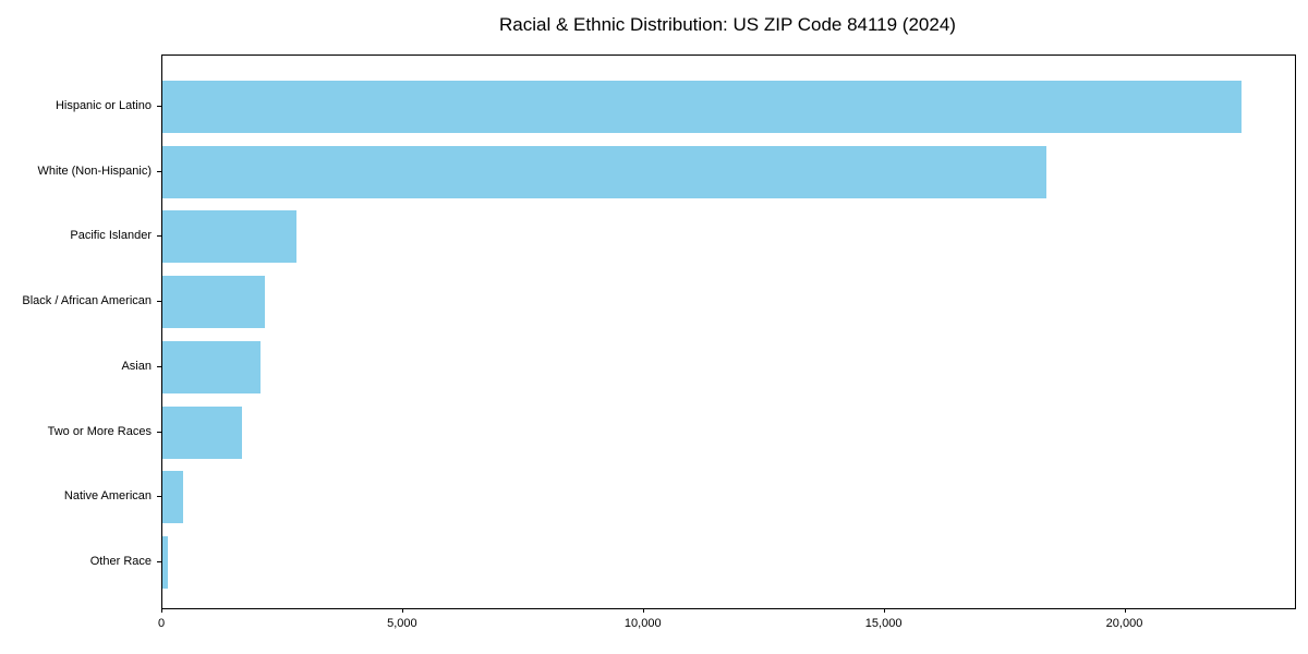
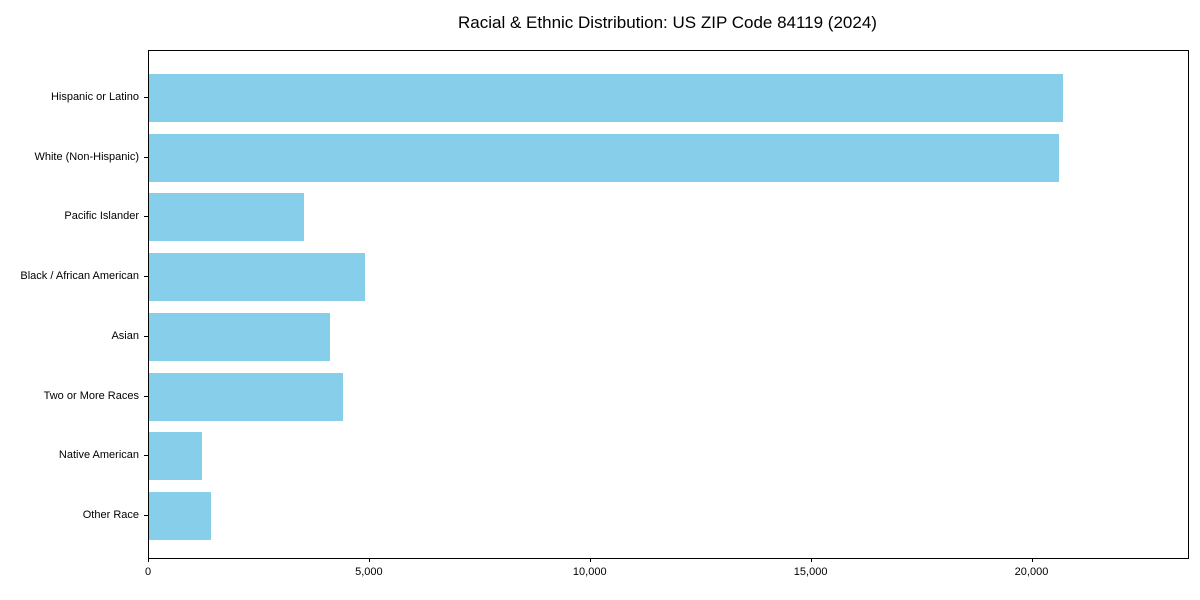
Hispanic or Latino: 22400 -> 20700
White (Non-Hispanic): 18400 -> 20600
Pacific Islander: 2800 -> 3500
Black / African American: 2100 -> 4900
Asian: 2000 -> 4100
Two or More Races: 1700 -> 4400
Native American: 400 -> 1200
Other Race: 100 -> 1400
